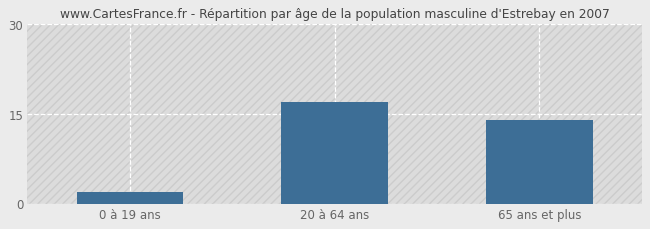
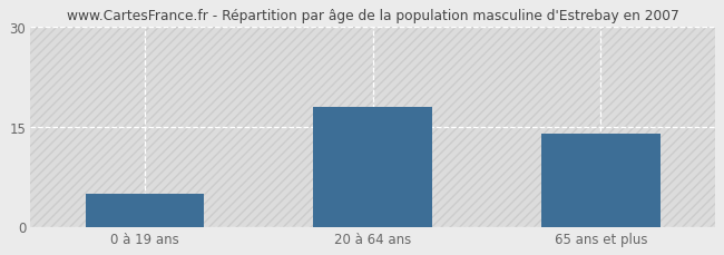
0 à 19 ans: 2 -> 5
20 à 64 ans: 17 -> 18
